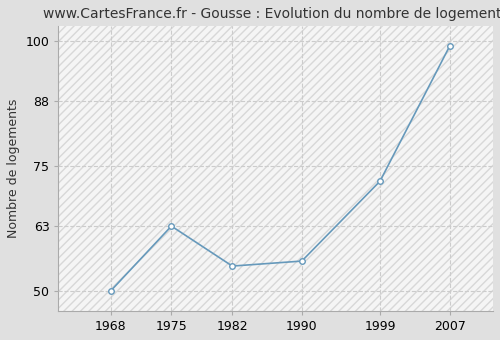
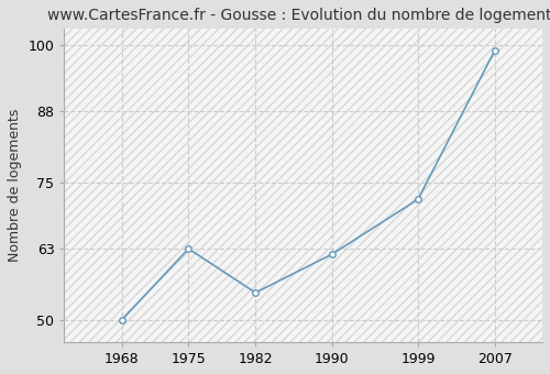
1990: 56 -> 62
